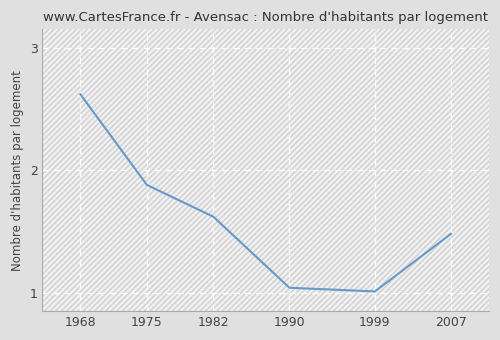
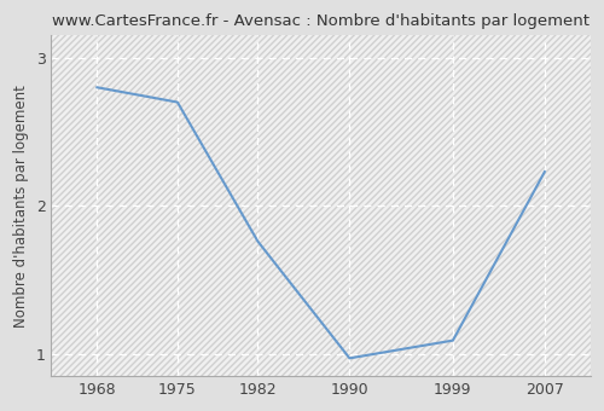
1968: 2.62 -> 2.80
1975: 1.88 -> 2.70
1982: 1.62 -> 1.76
1990: 1.04 -> 0.97
1999: 1.01 -> 1.09
2007: 1.48 -> 2.23
